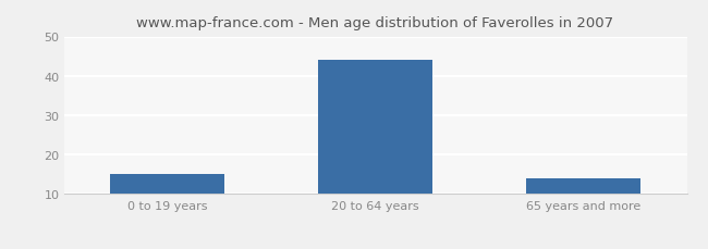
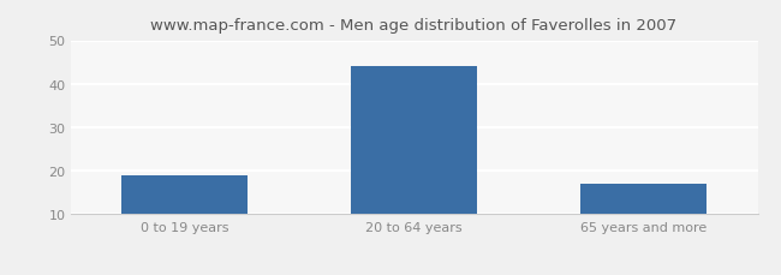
0 to 19 years: 15 -> 19
65 years and more: 14 -> 17
